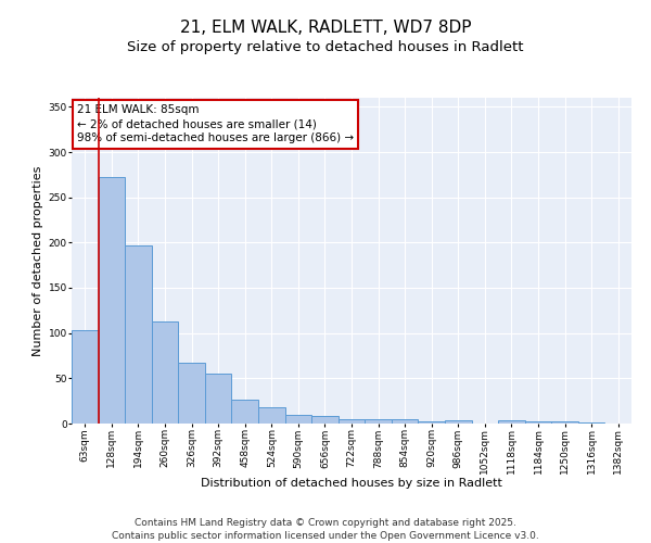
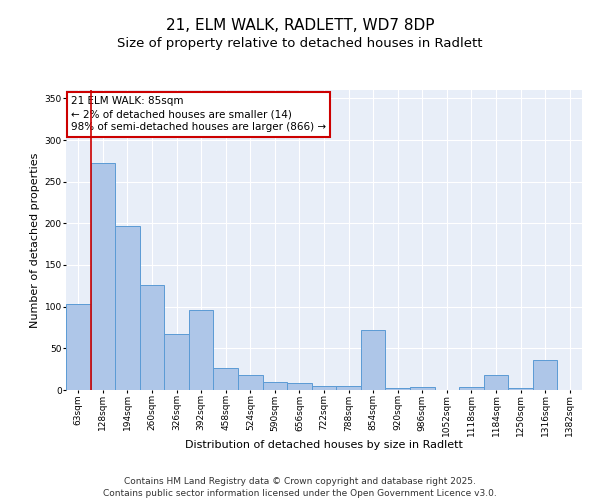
260sqm: 113 -> 126
392sqm: 55 -> 96
854sqm: 5 -> 72
1184sqm: 3 -> 18
1316sqm: 1 -> 36
